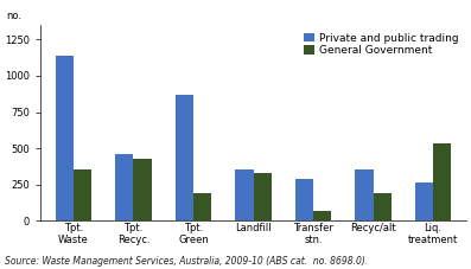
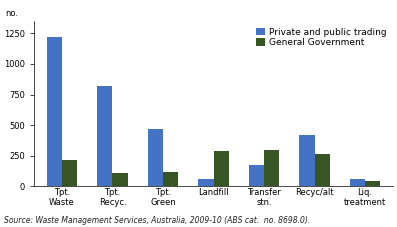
Private and public trading/Tpt. Waste: 1140 -> 1220
General Government/Tpt. Waste: 350 -> 210
Private and public trading/Tpt. Recyc.: 460 -> 820
General Government/Tpt. Recyc.: 430 -> 110
Private and public trading/Tpt. Green: 870 -> 470
General Government/Tpt. Green: 190 -> 120
Private and public trading/Landfill: 350 -> 60
General Government/Landfill: 330 -> 280
Private and public trading/Transfer stn.: 290 -> 170
General Government/Transfer stn.: 70 -> 300
Private and public trading/Recyc/alt: 350 -> 420
General Government/Recyc/alt: 190 -> 260
Private and public trading/Liq. treatment: 260 -> 60
General Government/Liq. treatment: 530 -> 40
